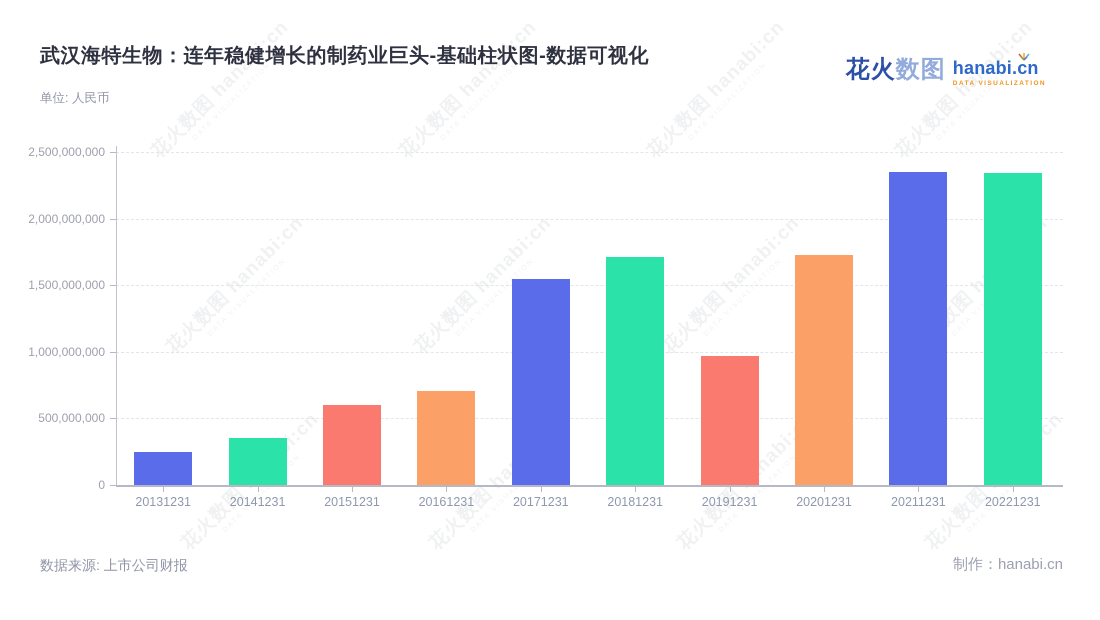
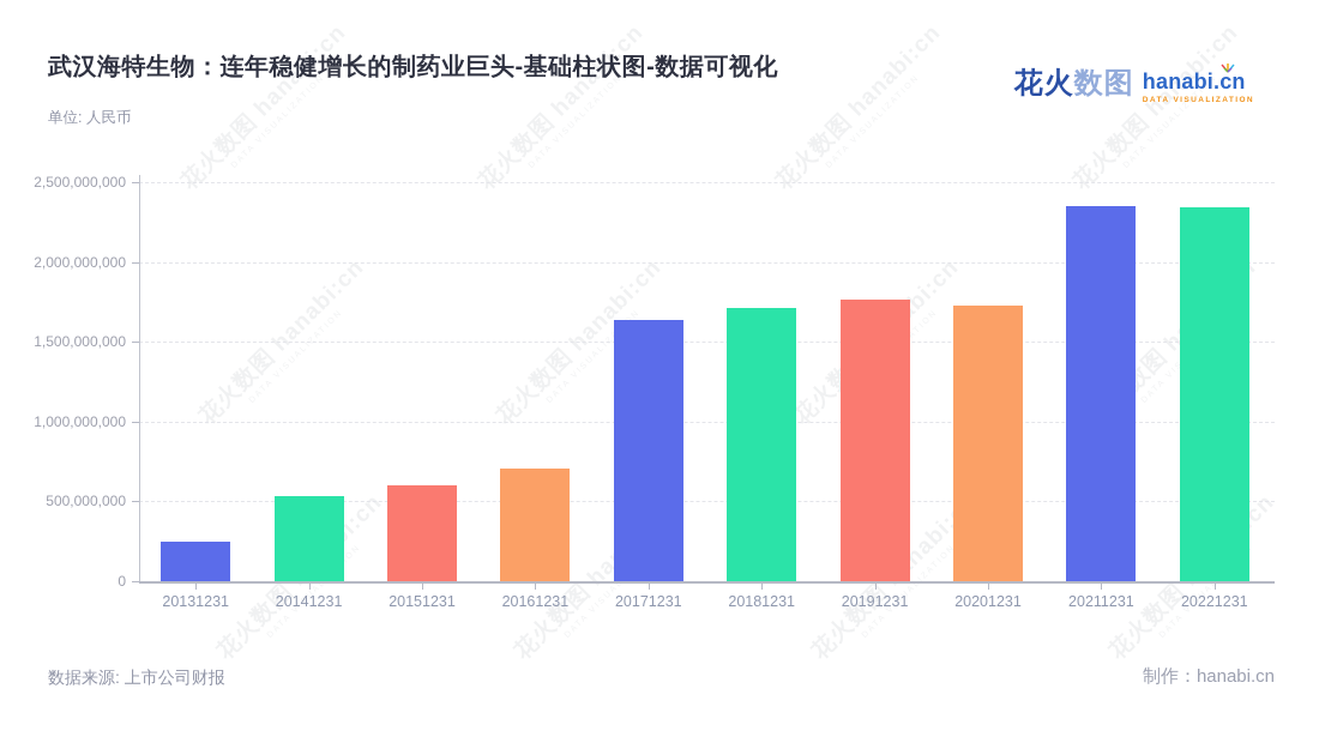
20141231: 350000000 -> 540000000
20171231: 1550000000 -> 1640000000
20191231: 970000000 -> 1760000000
